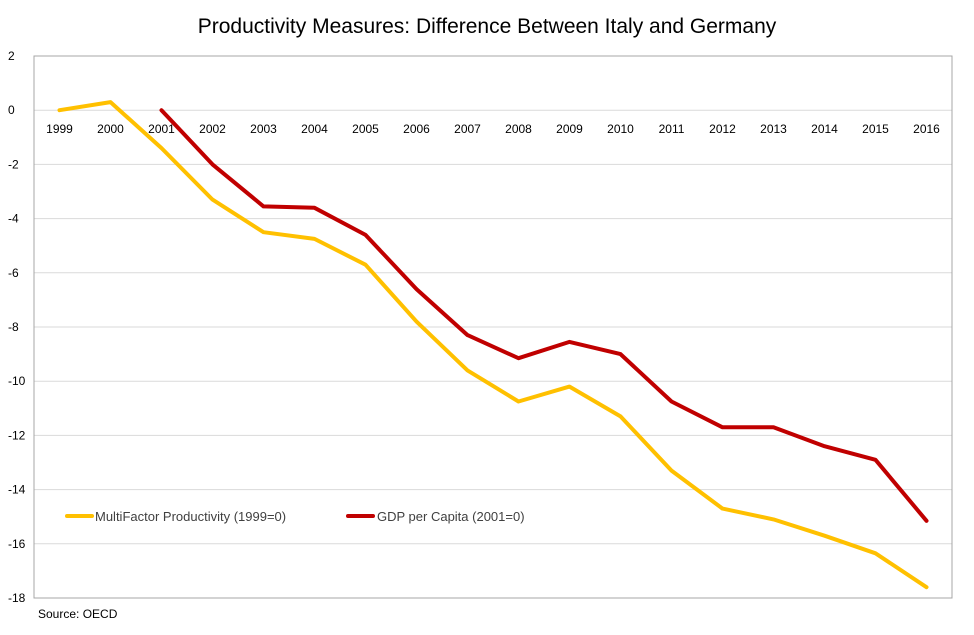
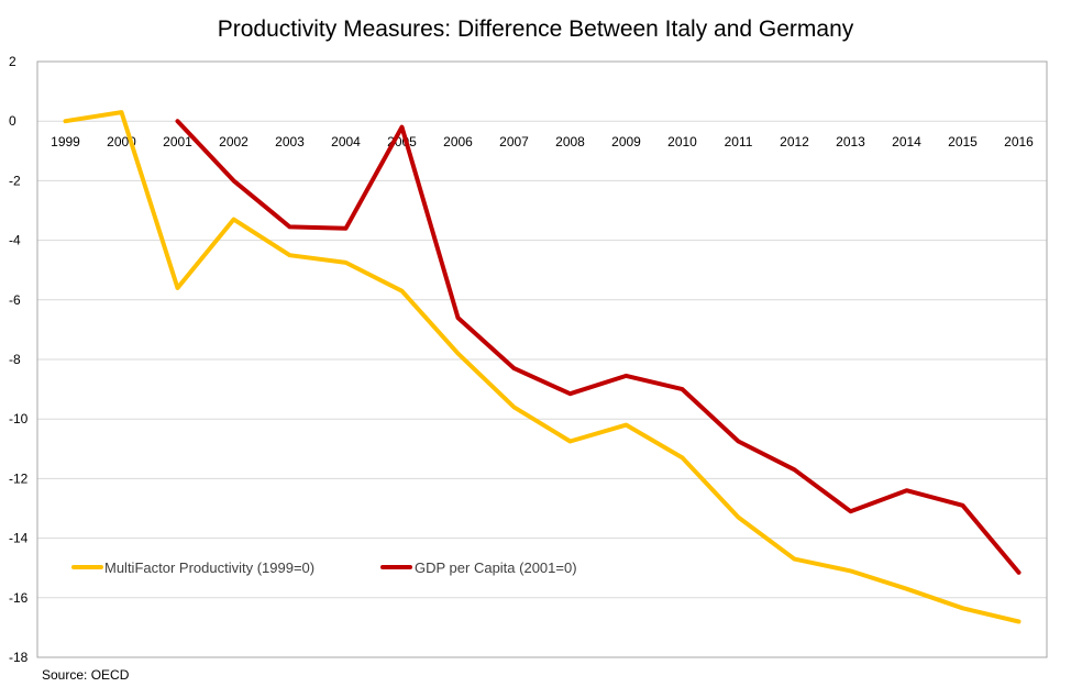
MultiFactor Productivity (1999=0)/2001: -1.4 -> -5.6
GDP per Capita (2001=0)/2005: -4.6 -> -0.2
GDP per Capita (2001=0)/2013: -11.7 -> -13.1
MultiFactor Productivity (1999=0)/2016: -17.6 -> -16.8
